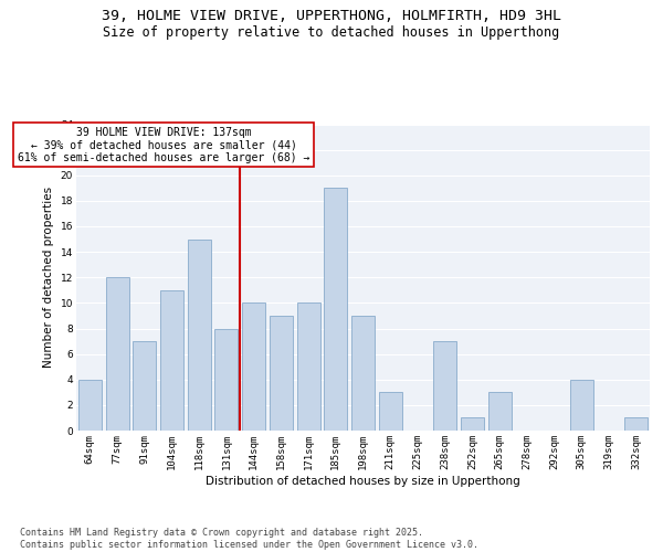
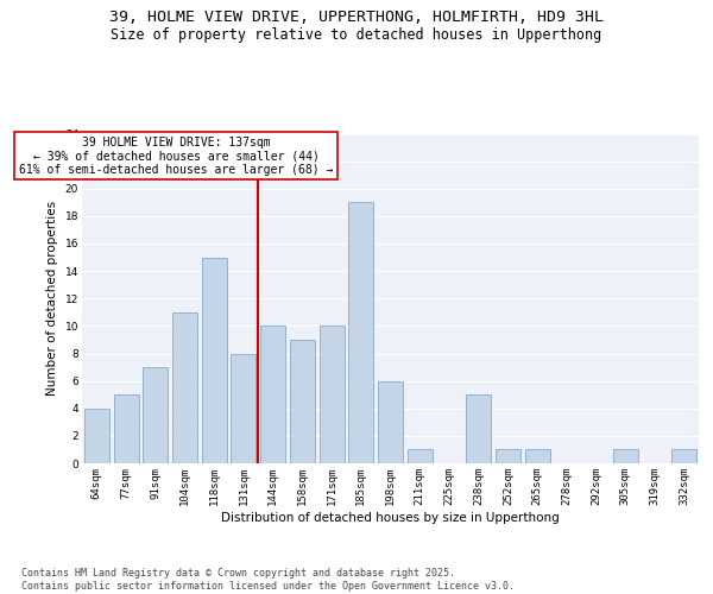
77sqm: 12 -> 5
198sqm: 9 -> 6
211sqm: 3 -> 1
238sqm: 7 -> 5
265sqm: 3 -> 1
305sqm: 4 -> 1
